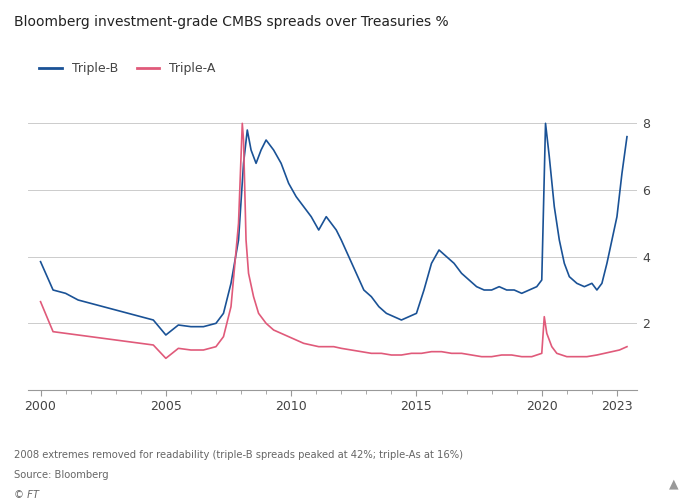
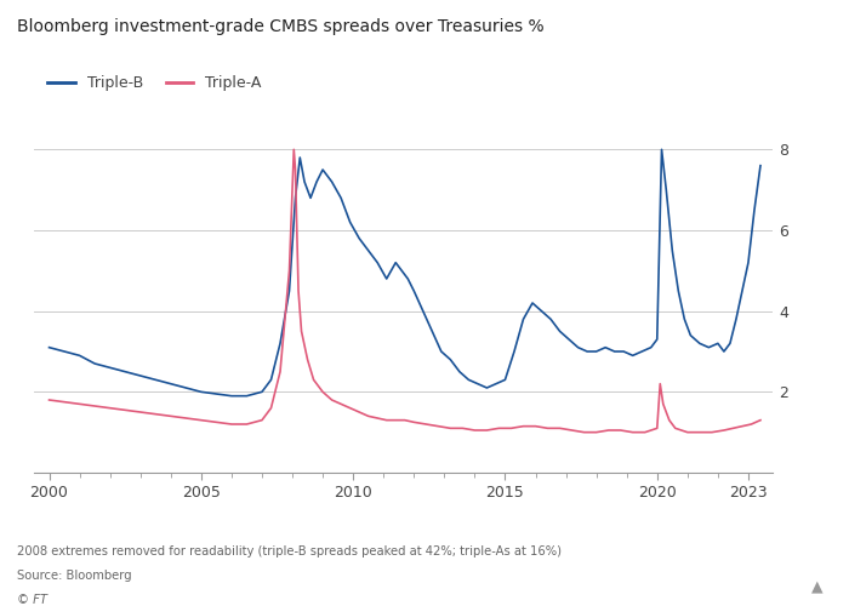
Triple-B/2000: 3.85 -> 3.10
Triple-A/2000: 2.65 -> 1.80
Triple-B/2005: 1.65 -> 2.00
Triple-A/2005: 0.95 -> 1.30
